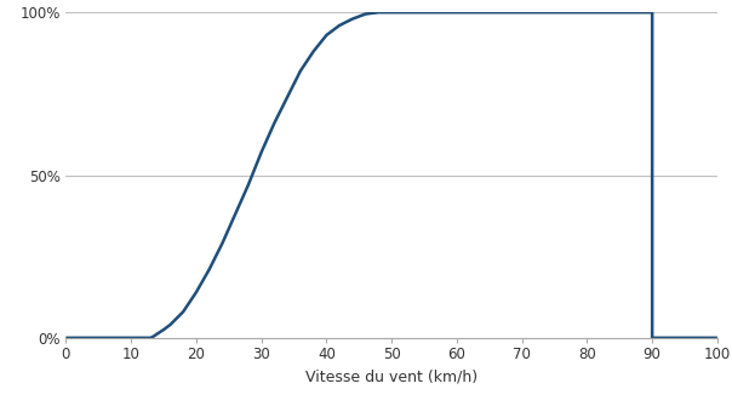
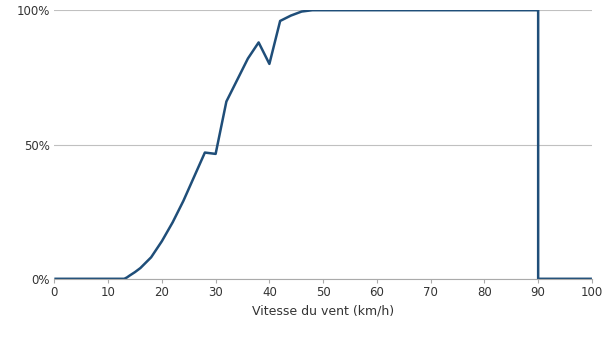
30: 57.0% -> 46.5%
40: 93.0% -> 80.0%
